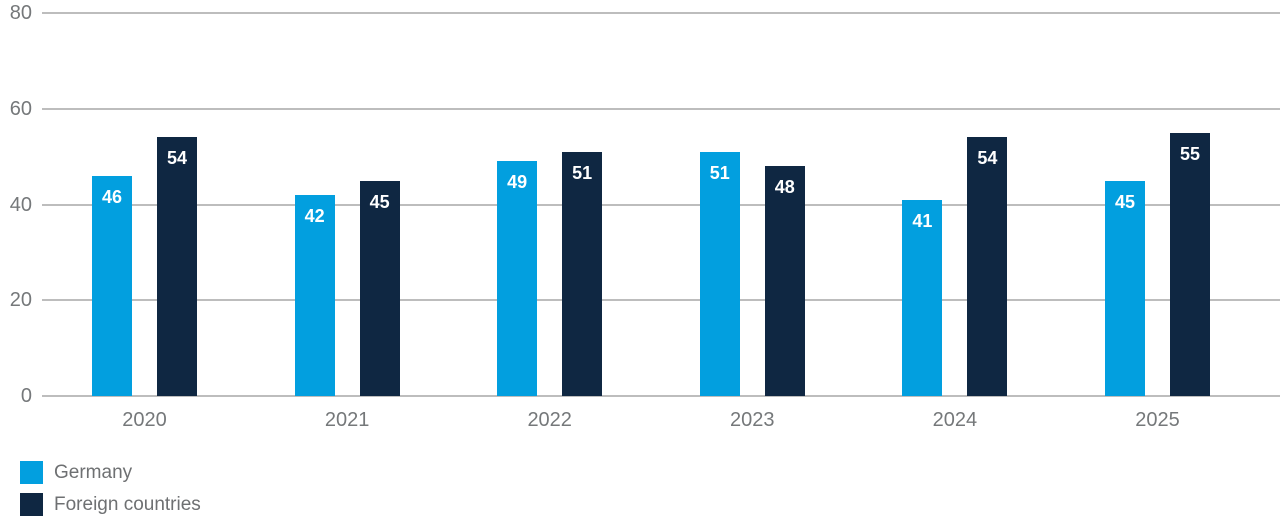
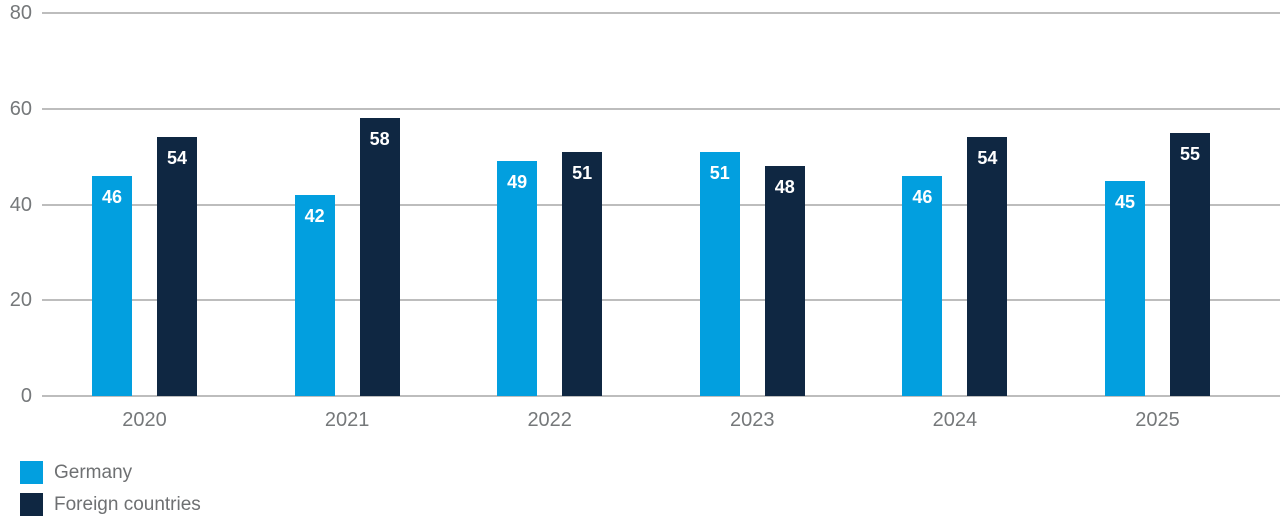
Foreign countries/2021: 45 -> 58
Germany/2024: 41 -> 46
